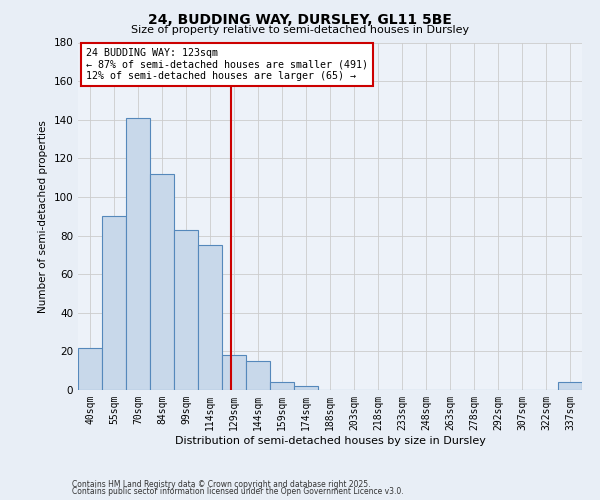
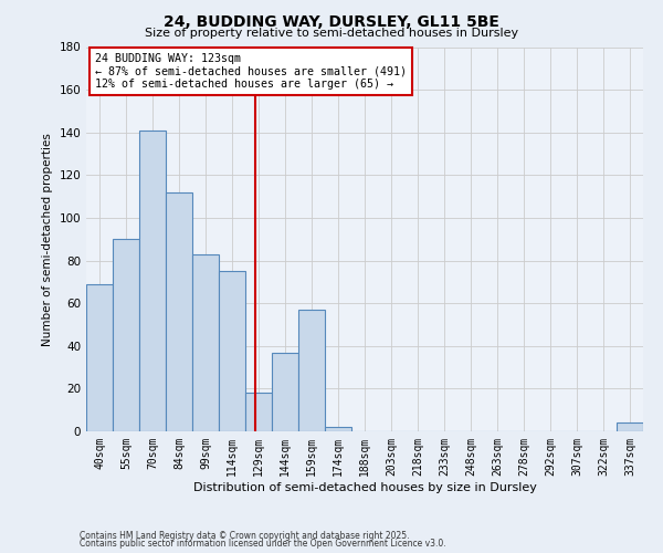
40sqm: 22 -> 69
144sqm: 15 -> 37
159sqm: 4 -> 57
